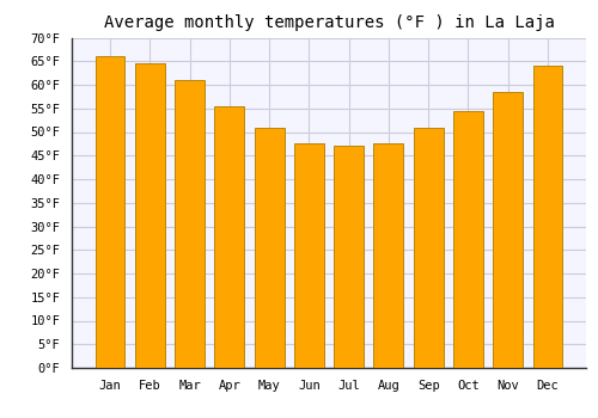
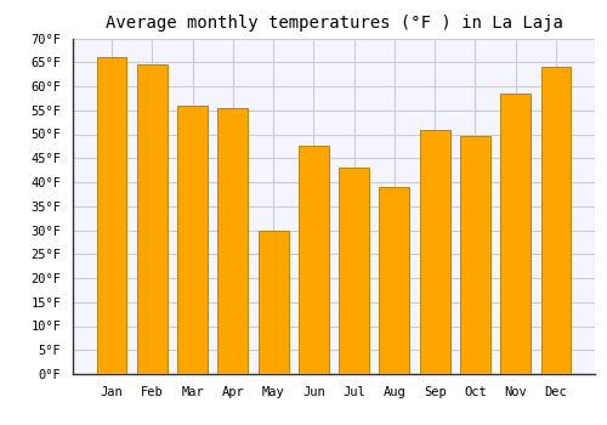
Mar: 61.0°F -> 56.0°F
May: 51.0°F -> 30.0°F
Jul: 47.0°F -> 43.0°F
Aug: 47.5°F -> 39.0°F
Oct: 54.5°F -> 49.5°F
